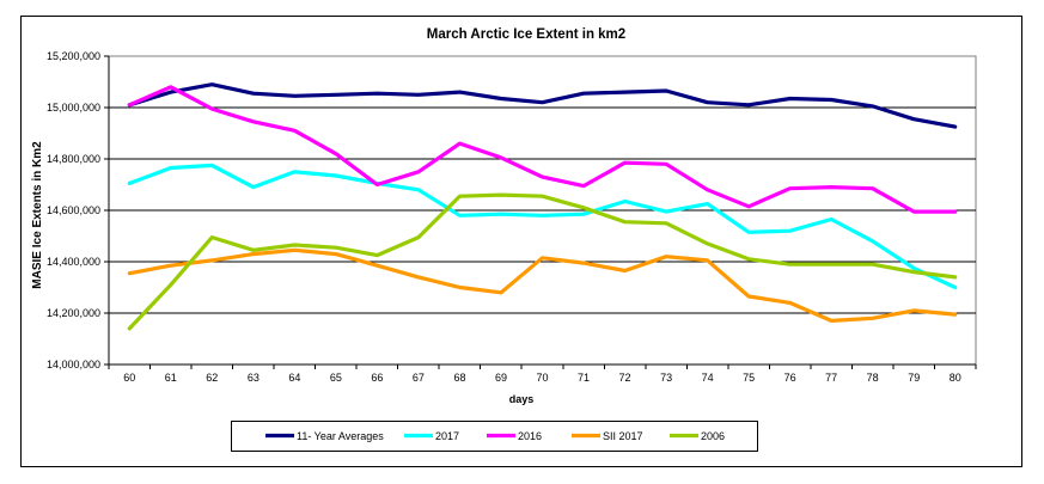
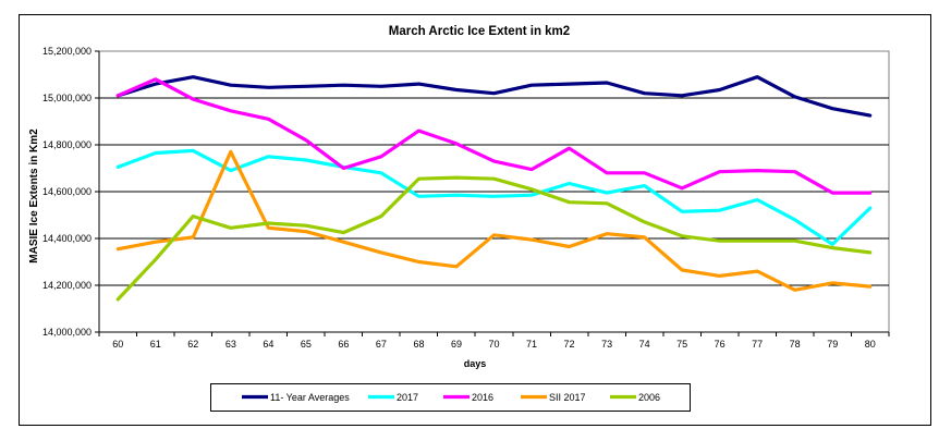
SII 2017/63: 14430000 -> 14770000
2016/73: 14780000 -> 14680000
11- Year Averages/77: 15030000 -> 15090000
SII 2017/77: 14170000 -> 14260000
2017/80: 14300000 -> 14530000
